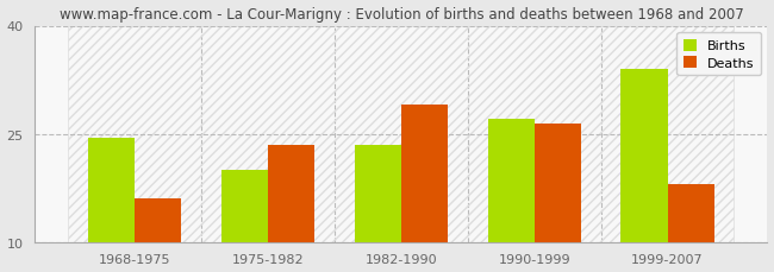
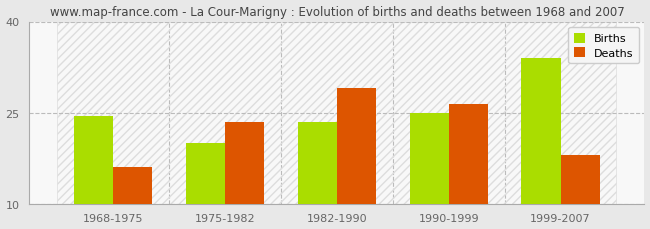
Births/1990-1999: 27.0 -> 25.0
